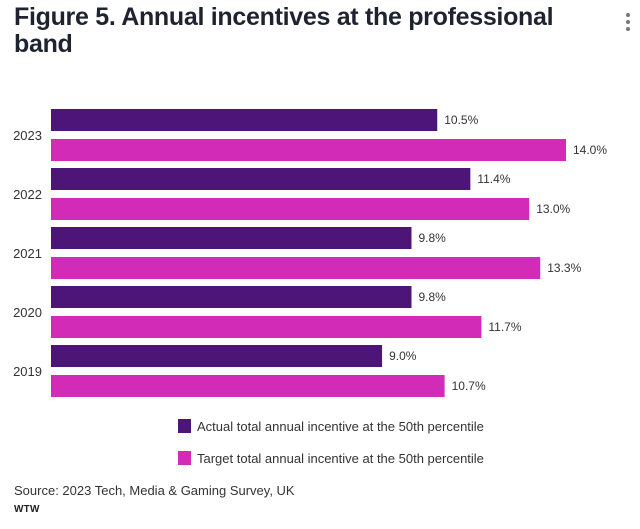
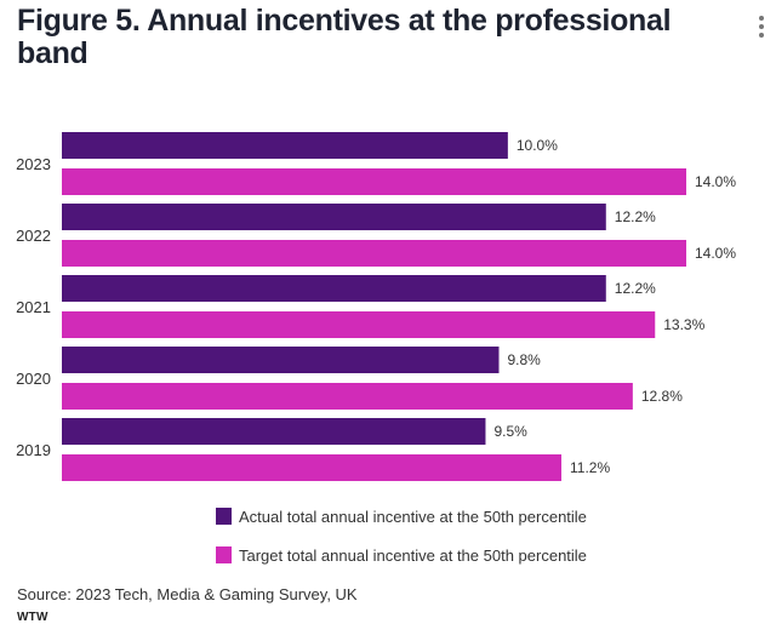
Actual total annual incentive at the 50th percentile/2023: 10.5% -> 10.0%
Actual total annual incentive at the 50th percentile/2022: 11.4% -> 12.2%
Target total annual incentive at the 50th percentile/2022: 13.0% -> 14.0%
Actual total annual incentive at the 50th percentile/2021: 9.8% -> 12.2%
Target total annual incentive at the 50th percentile/2020: 11.7% -> 12.8%
Actual total annual incentive at the 50th percentile/2019: 9.0% -> 9.5%
Target total annual incentive at the 50th percentile/2019: 10.7% -> 11.2%
